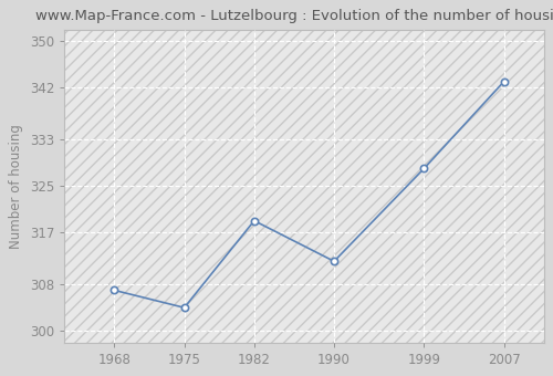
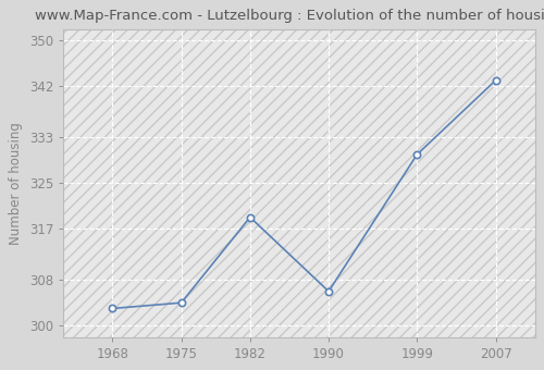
1968: 307 -> 303
1990: 312 -> 306
1999: 328 -> 330
